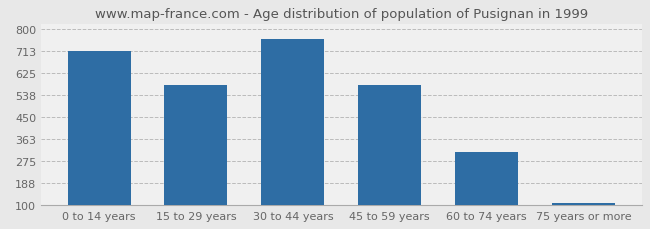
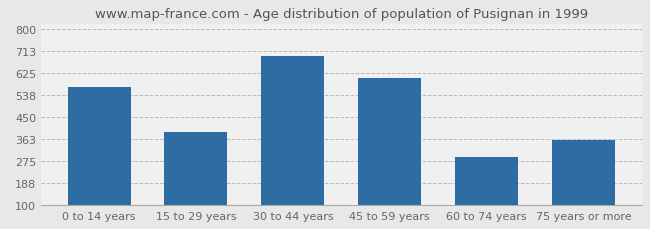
0 to 14 years: 713 -> 570
15 to 29 years: 578 -> 390
30 to 44 years: 760 -> 695
45 to 59 years: 580 -> 605
60 to 74 years: 313 -> 290
75 years or more: 108 -> 360
